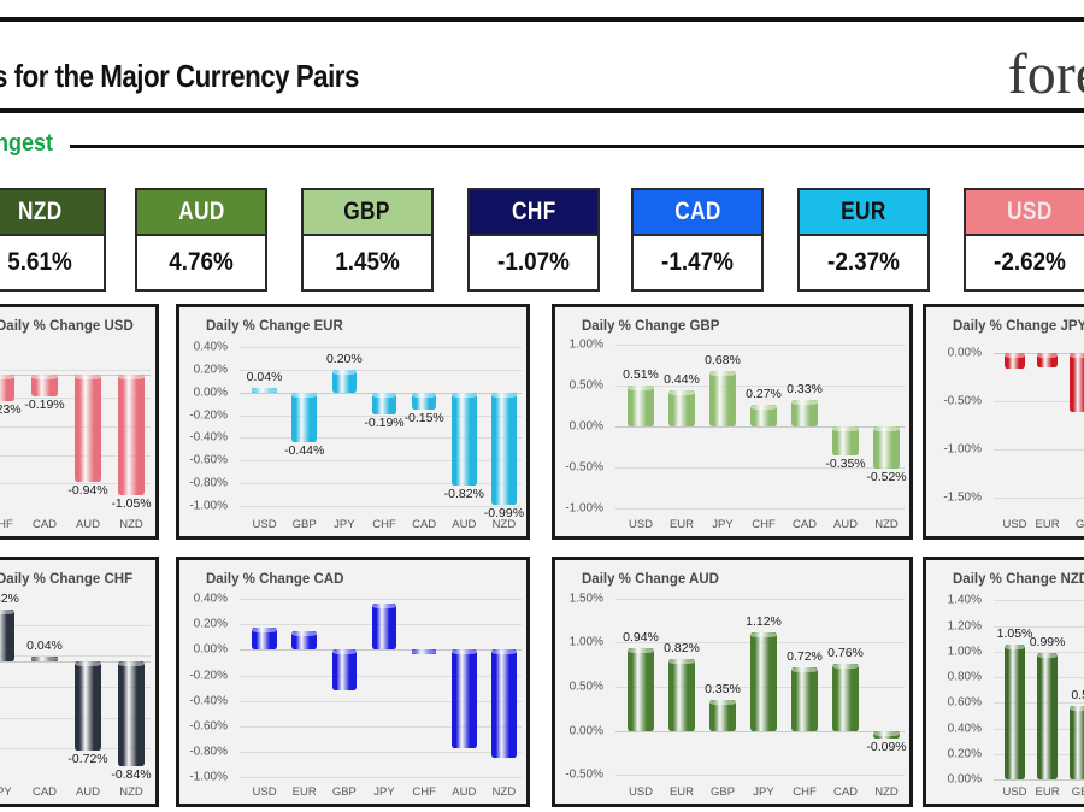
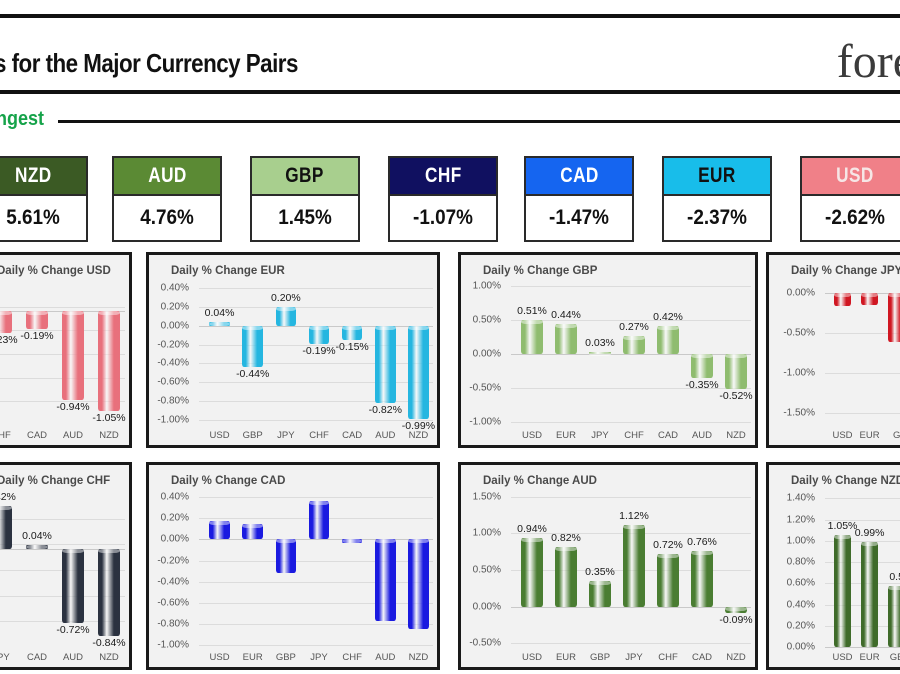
Daily % Change GBP/JPY: 0.68% -> 0.03%
Daily % Change GBP/CAD: 0.33% -> 0.42%
